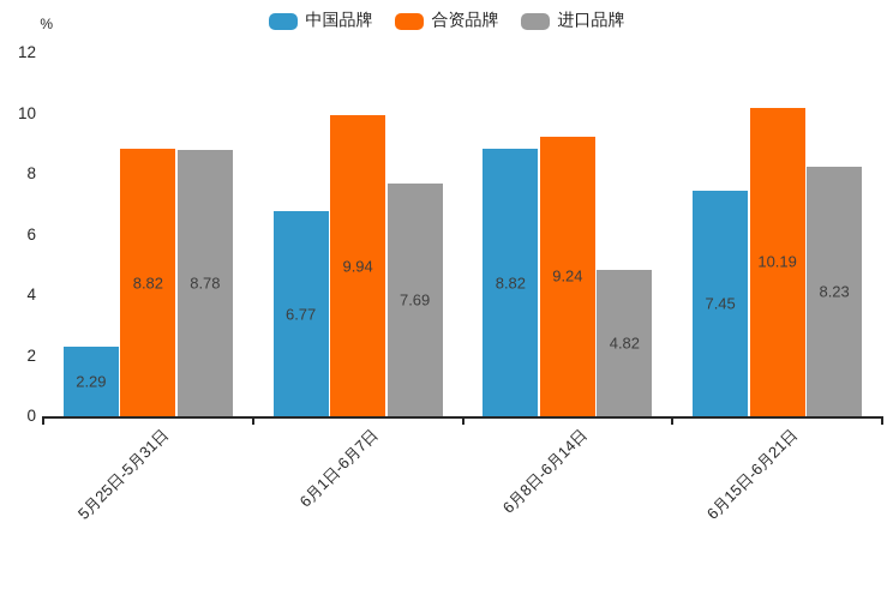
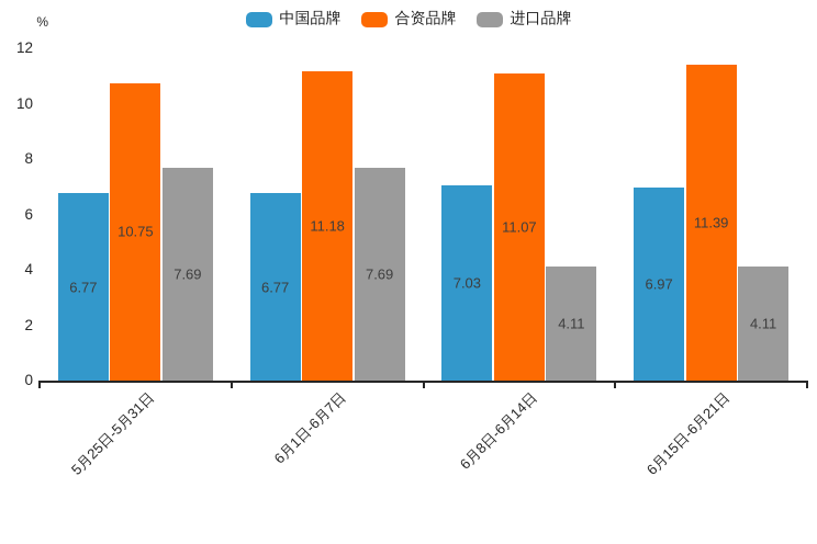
中国品牌/5月25日-5月31日: 2.29 -> 6.77
合资品牌/5月25日-5月31日: 8.82 -> 10.75
进口品牌/5月25日-5月31日: 8.78 -> 7.69
合资品牌/6月1日-6月7日: 9.94 -> 11.18
中国品牌/6月8日-6月14日: 8.82 -> 7.03
合资品牌/6月8日-6月14日: 9.24 -> 11.07
进口品牌/6月8日-6月14日: 4.82 -> 4.11
中国品牌/6月15日-6月21日: 7.45 -> 6.97
合资品牌/6月15日-6月21日: 10.19 -> 11.39
进口品牌/6月15日-6月21日: 8.23 -> 4.11
